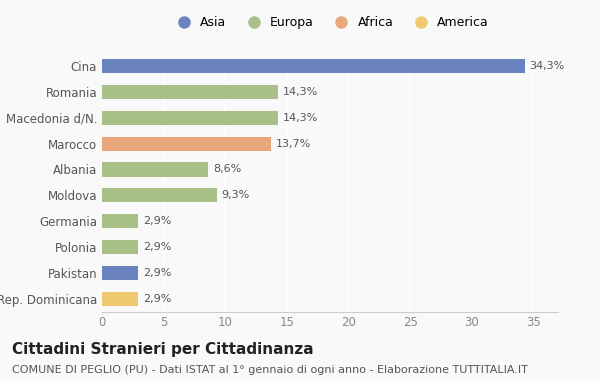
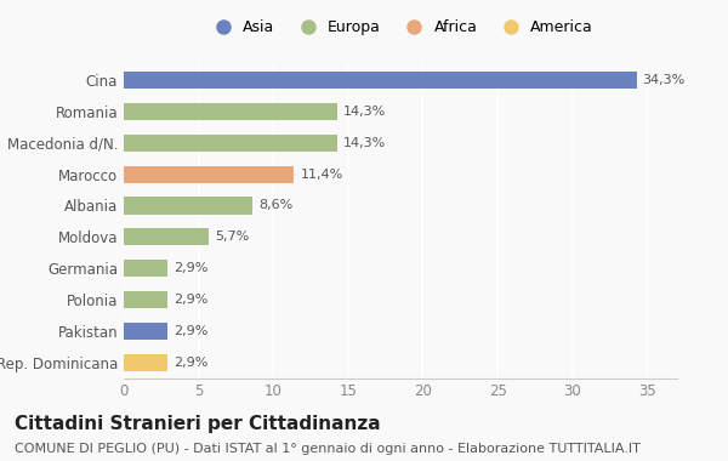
Marocco: 13,7% -> 11,4%
Moldova: 9,3% -> 5,7%
